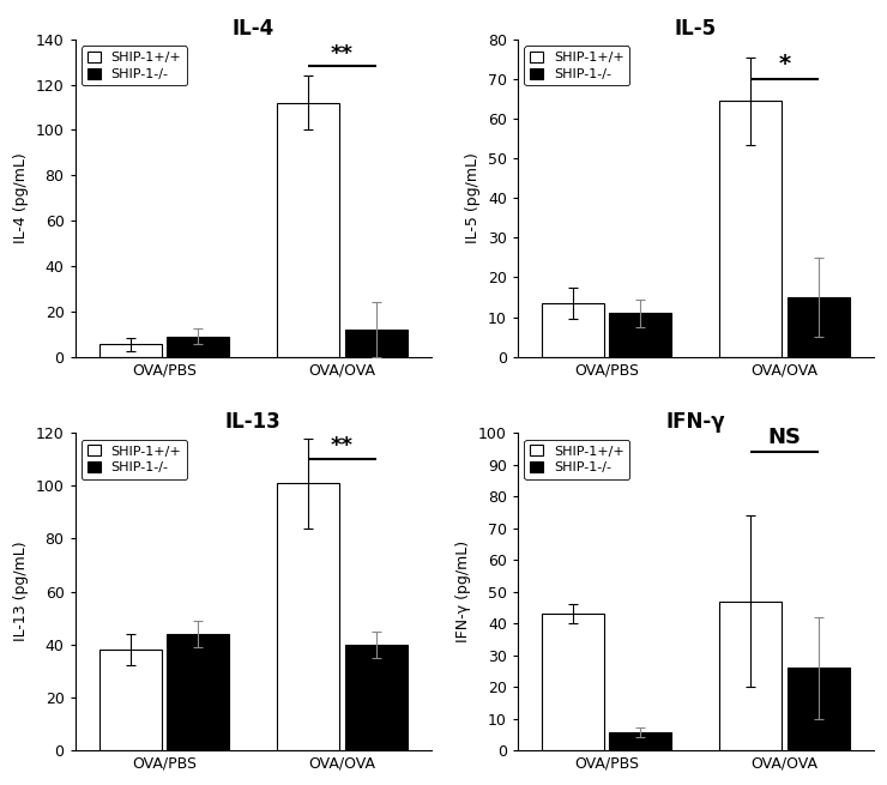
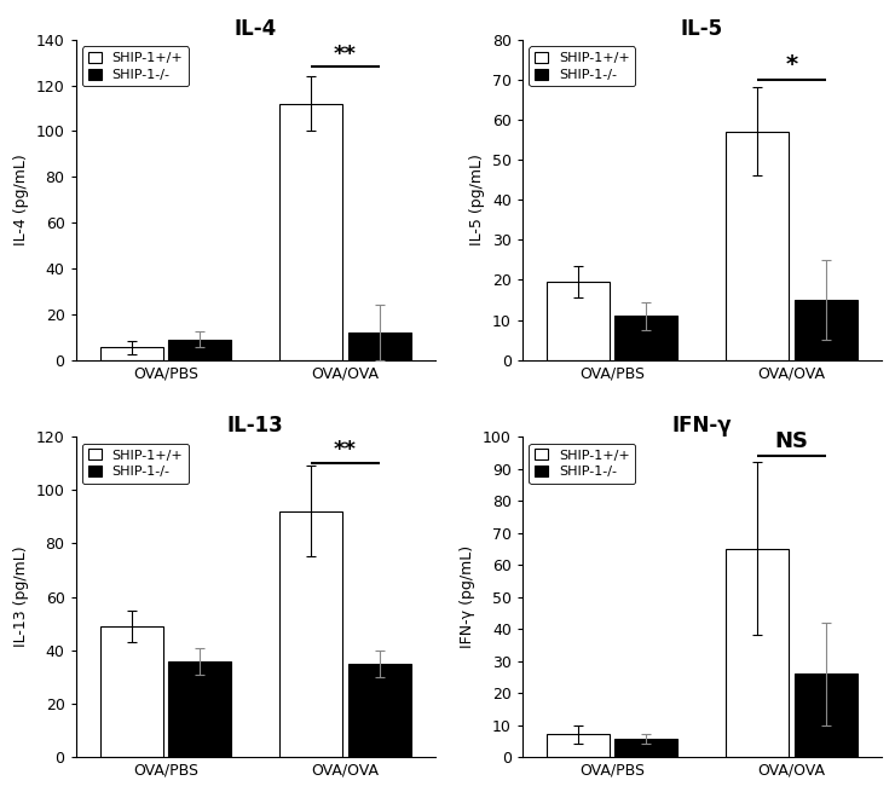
IL-5/SHIP-1+/+/OVA/PBS: 13.5 -> 19.5
IL-5/SHIP-1+/+/OVA/OVA: 64.5 -> 57.0
IL-13/SHIP-1+/+/OVA/PBS: 38 -> 49
IL-13/SHIP-1-/-/OVA/PBS: 44 -> 36
IL-13/SHIP-1+/+/OVA/OVA: 101 -> 92
IL-13/SHIP-1-/-/OVA/OVA: 40 -> 35
IFN-γ/SHIP-1+/+/OVA/PBS: 43 -> 7
IFN-γ/SHIP-1+/+/OVA/OVA: 47 -> 65
